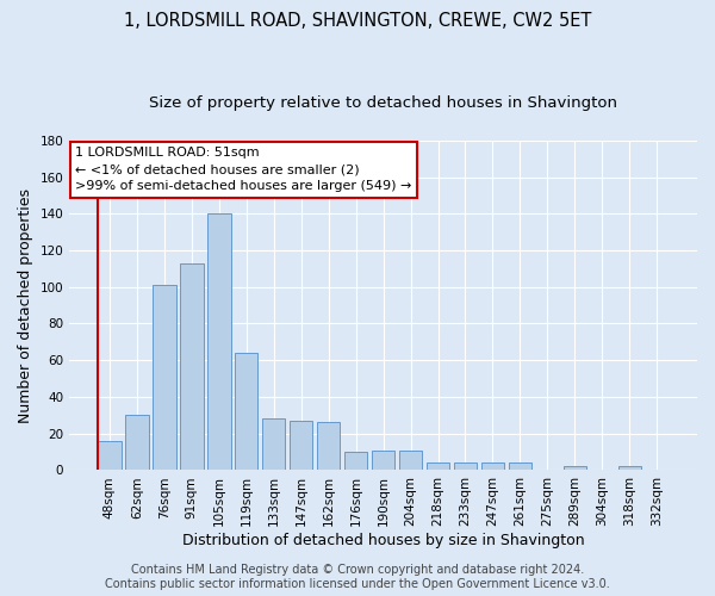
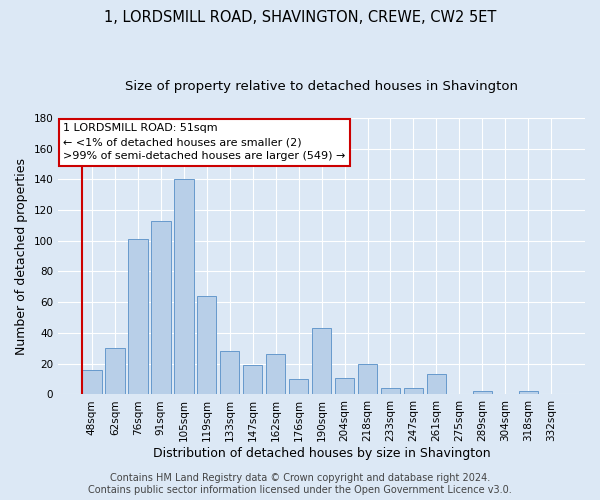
147sqm: 27 -> 19
190sqm: 11 -> 43
218sqm: 4 -> 20
261sqm: 4 -> 13
